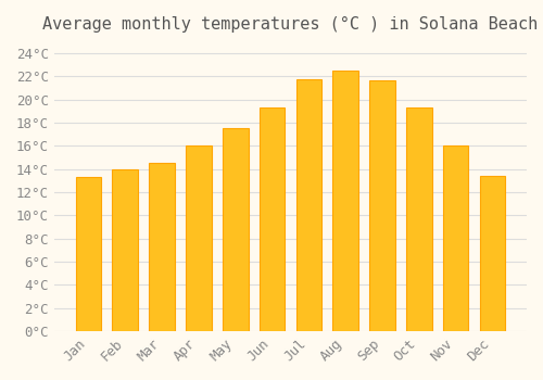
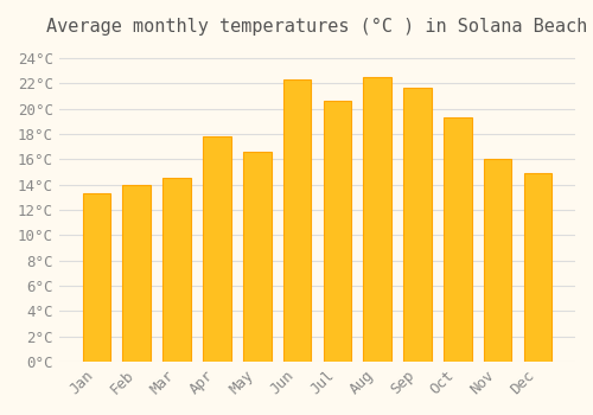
Apr: 16.0°C -> 17.8°C
May: 17.5°C -> 16.6°C
Jun: 19.3°C -> 22.3°C
Jul: 21.7°C -> 20.6°C
Dec: 13.4°C -> 14.9°C
